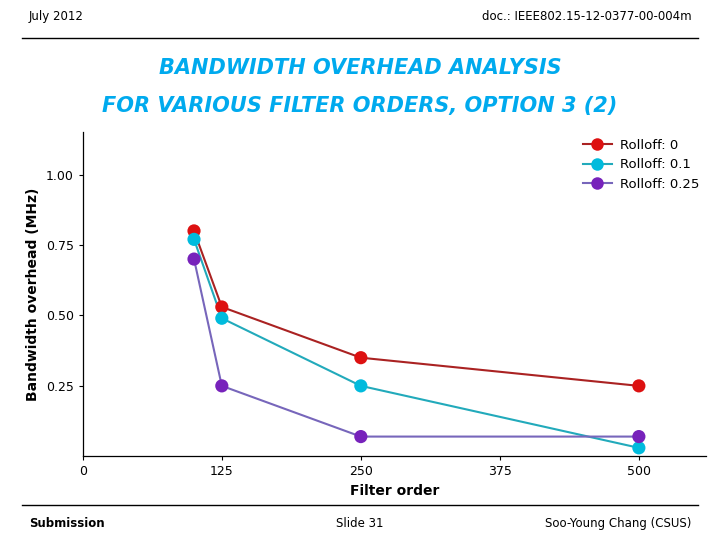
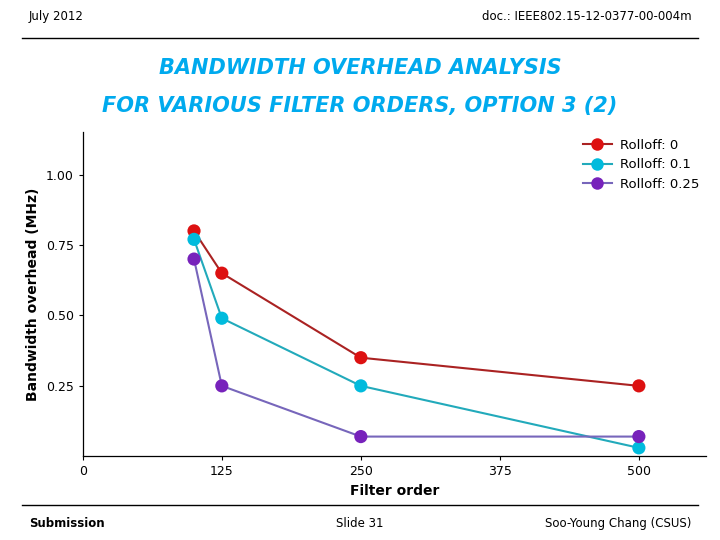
Rolloff: 0/125: 0.53 -> 0.65
